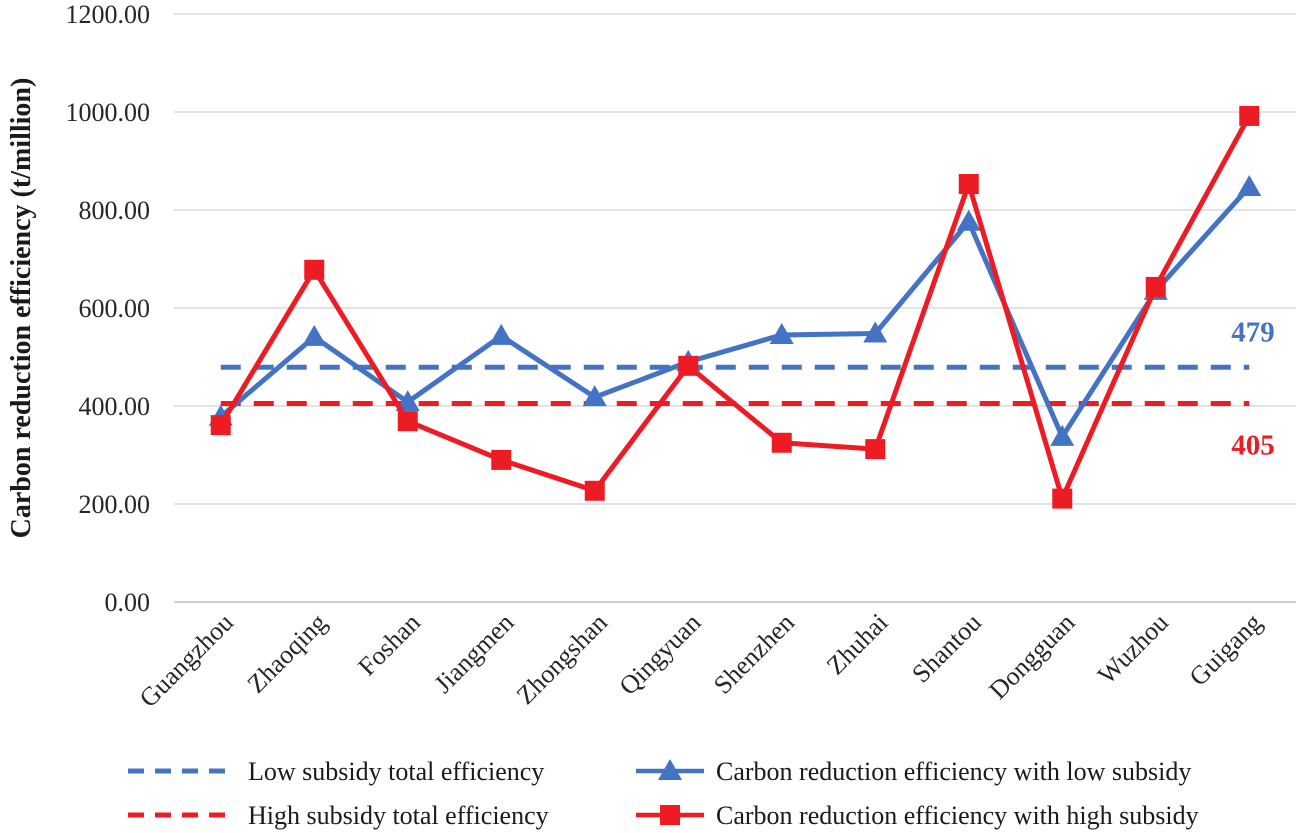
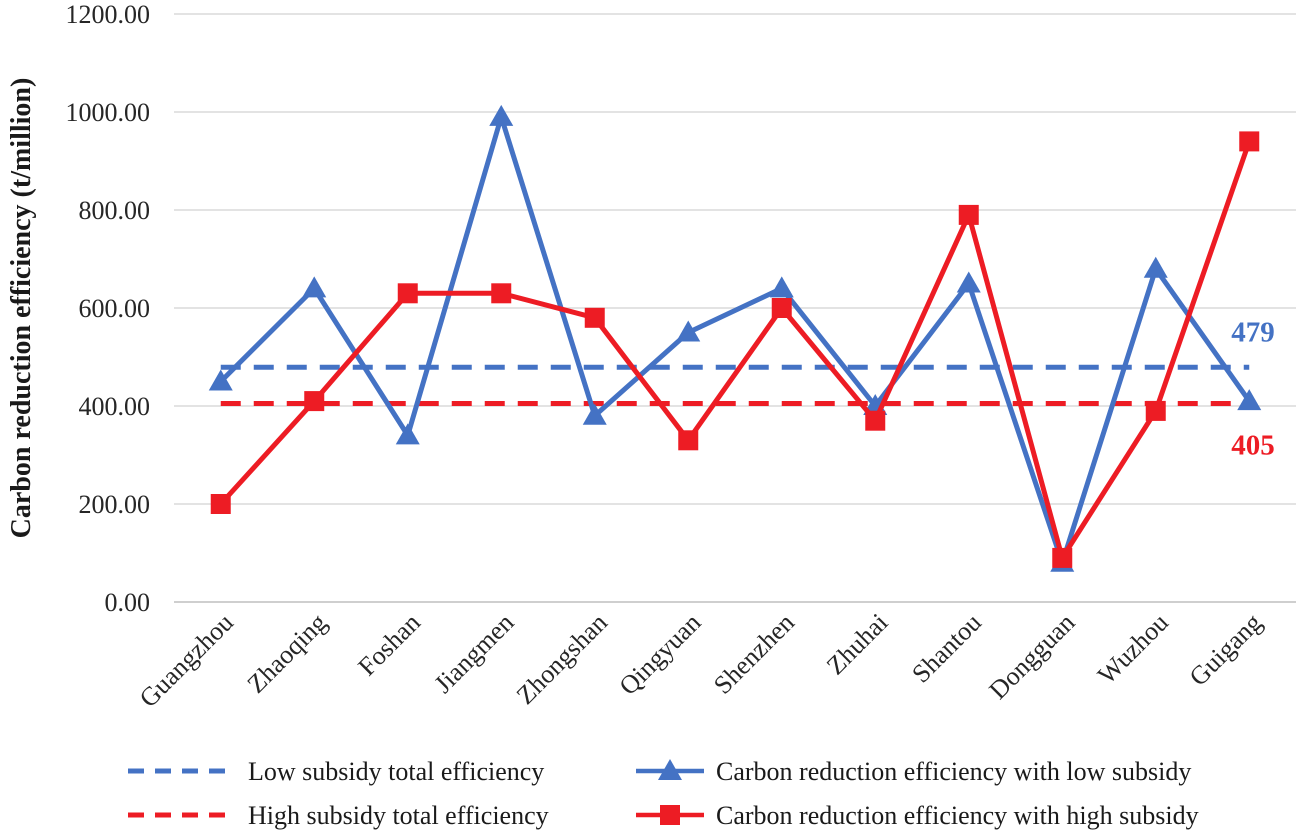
Carbon reduction efficiency with low subsidy/Guangzhou: 380 -> 450
Carbon reduction efficiency with high subsidy/Guangzhou: 360 -> 200
Carbon reduction efficiency with low subsidy/Zhaoqing: 540 -> 640
Carbon reduction efficiency with high subsidy/Zhaoqing: 680 -> 410
Carbon reduction efficiency with low subsidy/Foshan: 410 -> 340
Carbon reduction efficiency with high subsidy/Foshan: 370 -> 630
Carbon reduction efficiency with low subsidy/Jiangmen: 540 -> 990
Carbon reduction efficiency with high subsidy/Jiangmen: 290 -> 630
Carbon reduction efficiency with low subsidy/Zhongshan: 420 -> 380
Carbon reduction efficiency with high subsidy/Zhongshan: 230 -> 580
Carbon reduction efficiency with low subsidy/Qingyuan: 490 -> 550
Carbon reduction efficiency with high subsidy/Qingyuan: 480 -> 330
Carbon reduction efficiency with low subsidy/Shenzhen: 540 -> 640
Carbon reduction efficiency with high subsidy/Shenzhen: 320 -> 600
Carbon reduction efficiency with low subsidy/Zhuhai: 550 -> 400
Carbon reduction efficiency with high subsidy/Zhuhai: 310 -> 370
Carbon reduction efficiency with low subsidy/Shantou: 780 -> 650
Carbon reduction efficiency with high subsidy/Shantou: 850 -> 790
Carbon reduction efficiency with low subsidy/Dongguan: 340 -> 80
Carbon reduction efficiency with high subsidy/Dongguan: 210 -> 90
Carbon reduction efficiency with low subsidy/Wuzhou: 640 -> 680
Carbon reduction efficiency with high subsidy/Wuzhou: 640 -> 390
Carbon reduction efficiency with low subsidy/Guigang: 850 -> 410
Carbon reduction efficiency with high subsidy/Guigang: 990 -> 940
